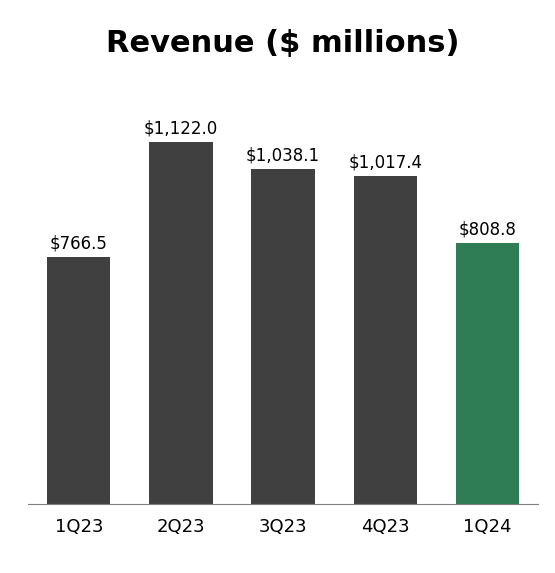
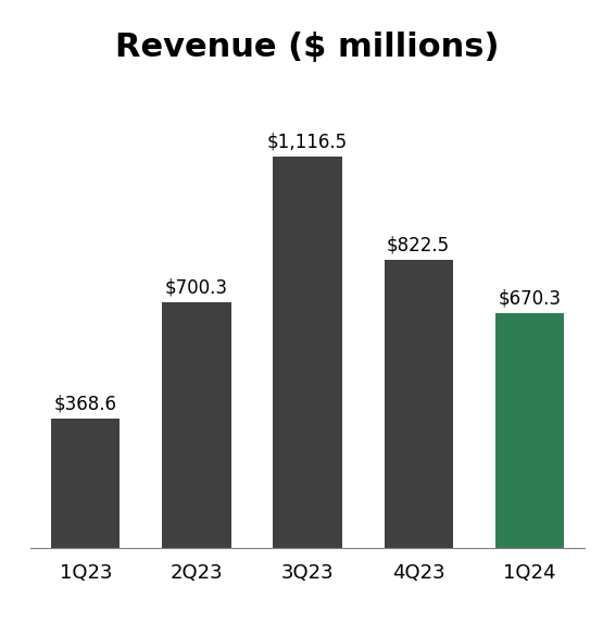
1Q23: $766.5 -> $368.6
2Q23: $1,122.0 -> $700.3
3Q23: $1,038.1 -> $1,116.5
4Q23: $1,017.4 -> $822.5
1Q24: $808.8 -> $670.3
